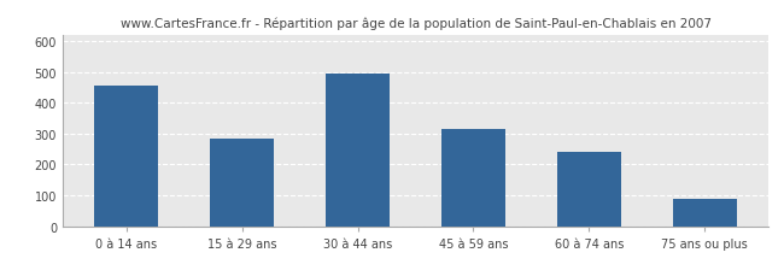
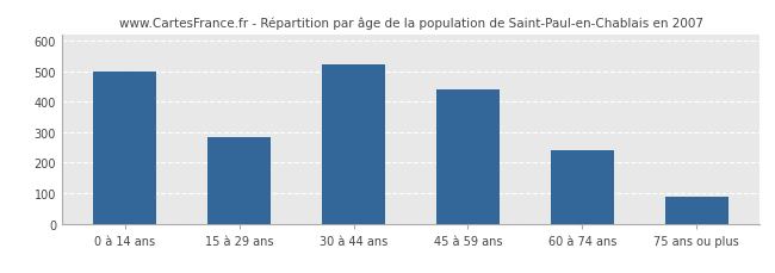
0 à 14 ans: 455 -> 500
30 à 44 ans: 495 -> 522
45 à 59 ans: 315 -> 438
